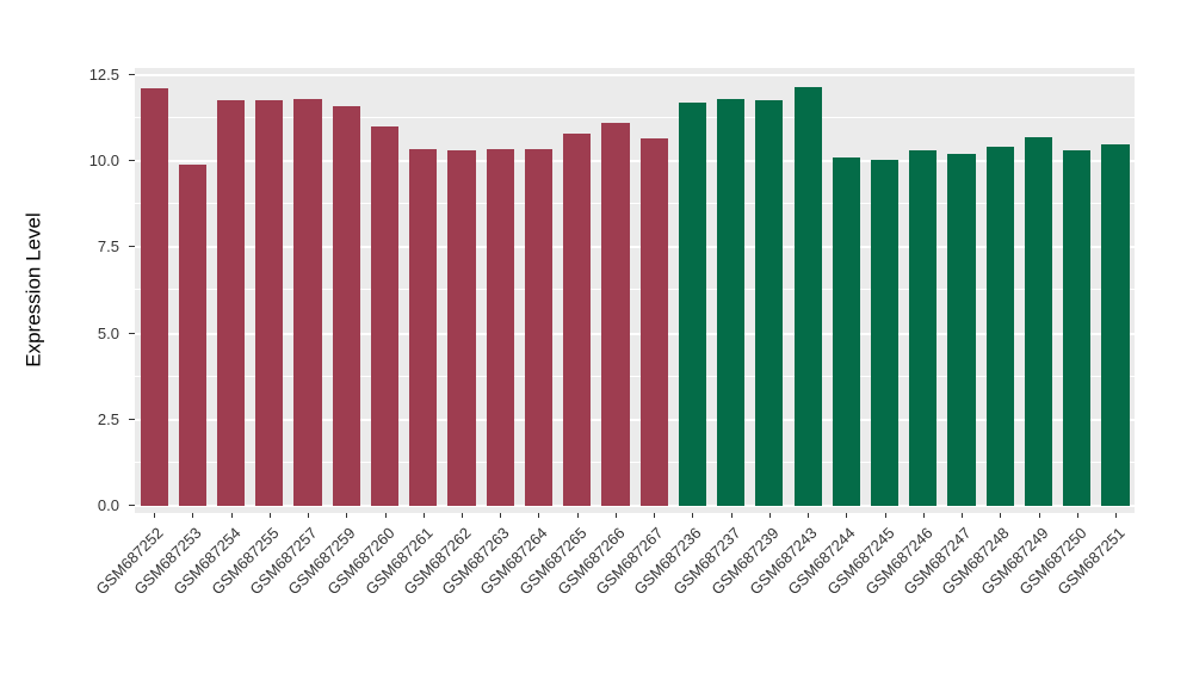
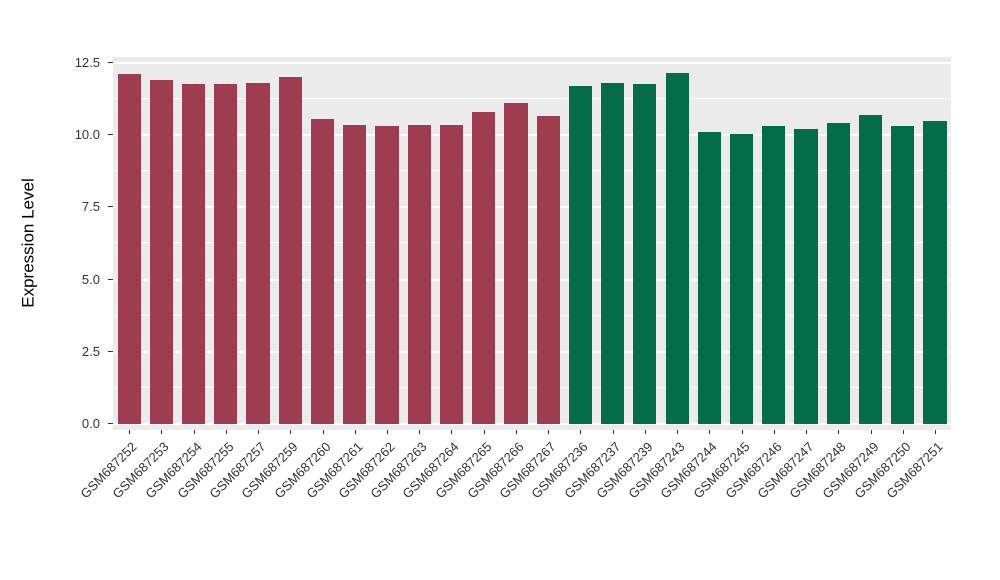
GSM687253: 9.9 -> 11.9
GSM687259: 11.6 -> 12.0
GSM687260: 11.0 -> 10.6
